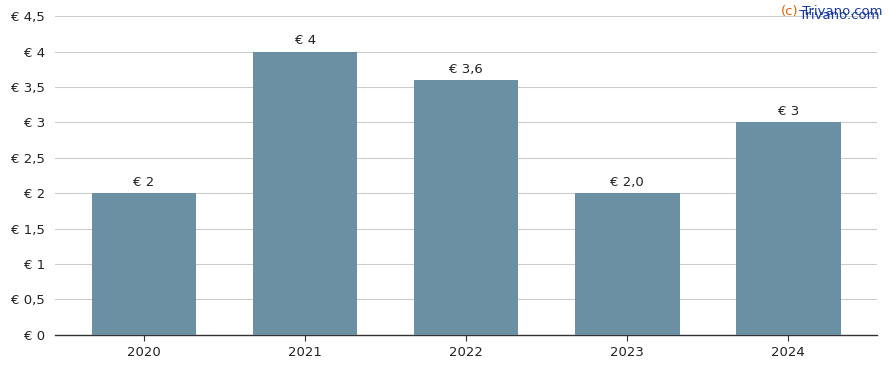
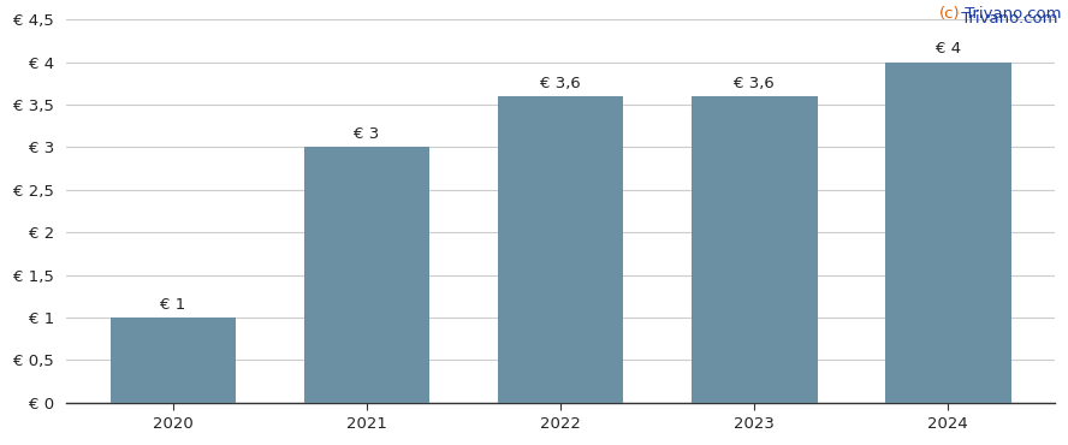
2020: 2 -> 1
2021: 4 -> 3
2023: 2,0 -> 3,6
2024: 3 -> 4
